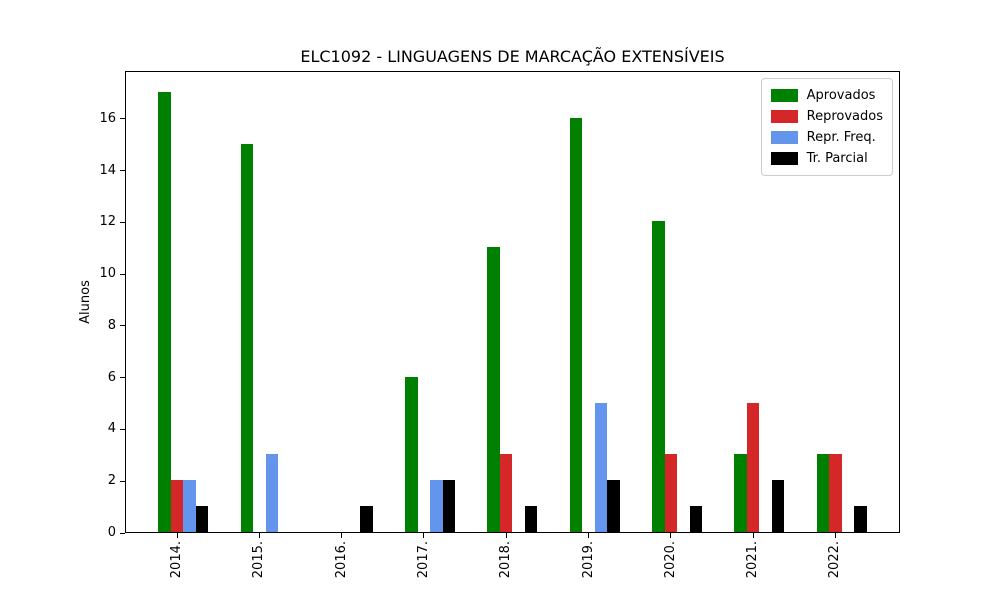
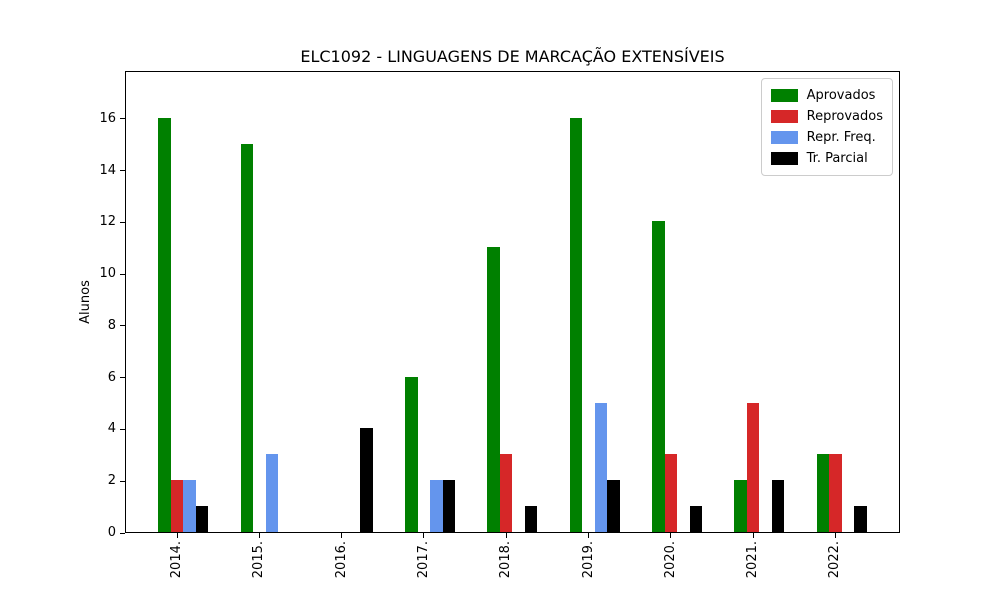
Aprovados/2014.: 17 -> 16
Tr. Parcial/2016.: 1 -> 4
Aprovados/2021.: 3 -> 2
